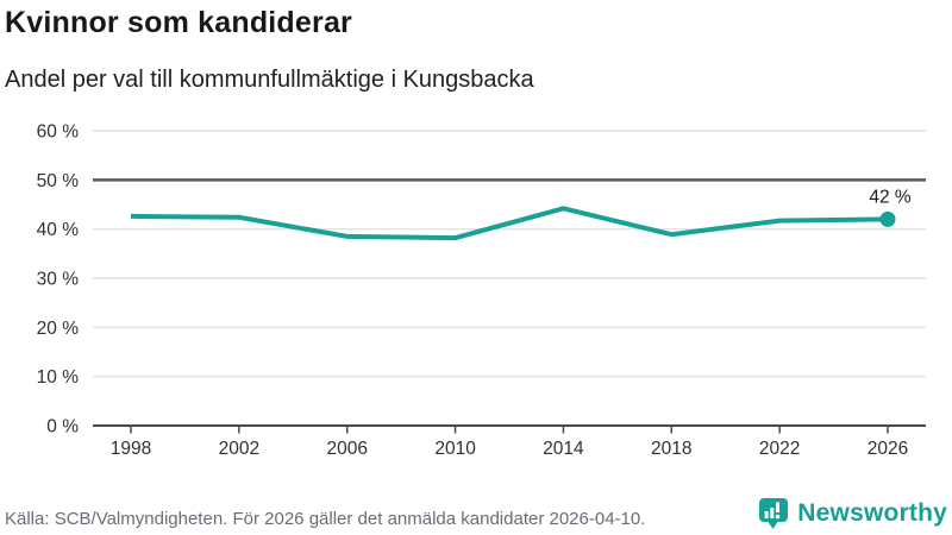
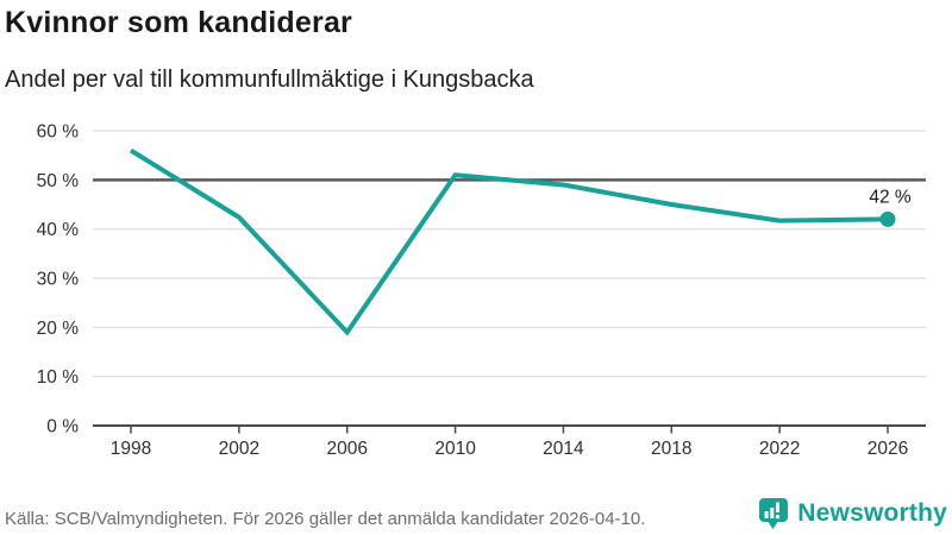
1998: 43% -> 56%
2006: 38% -> 19%
2010: 38% -> 51%
2014: 44% -> 49%
2018: 39% -> 45%
